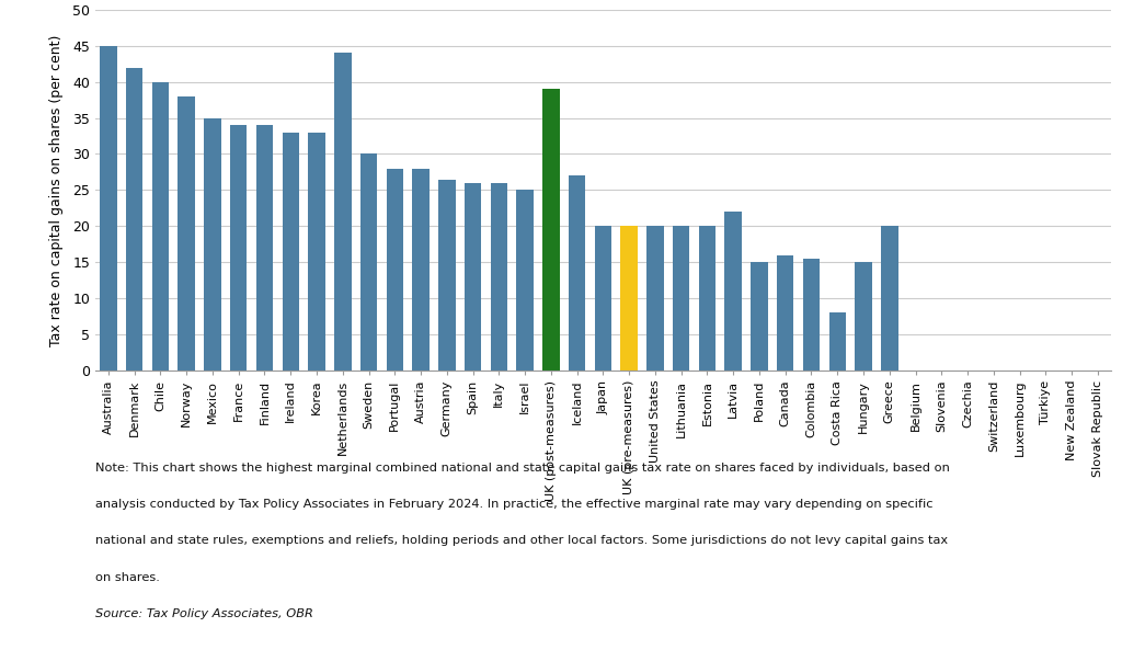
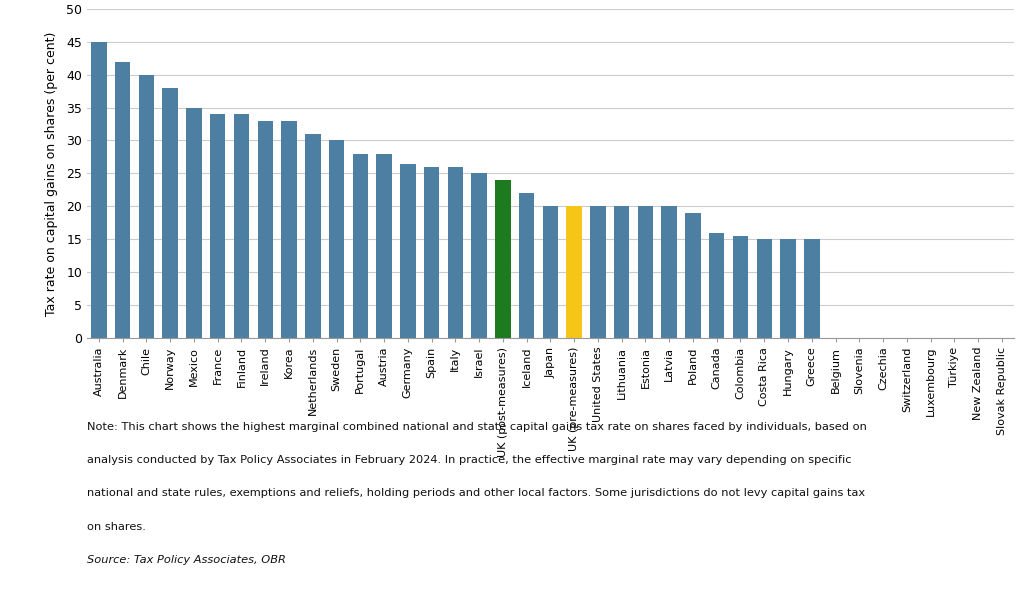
Netherlands: 44.0 -> 31.0
UK (post-measures): 39.0 -> 24.0
Iceland: 27.0 -> 22.0
Latvia: 22.0 -> 20.0
Poland: 15.0 -> 19.0
Costa Rica: 8.0 -> 15.0
Greece: 20.0 -> 15.0
